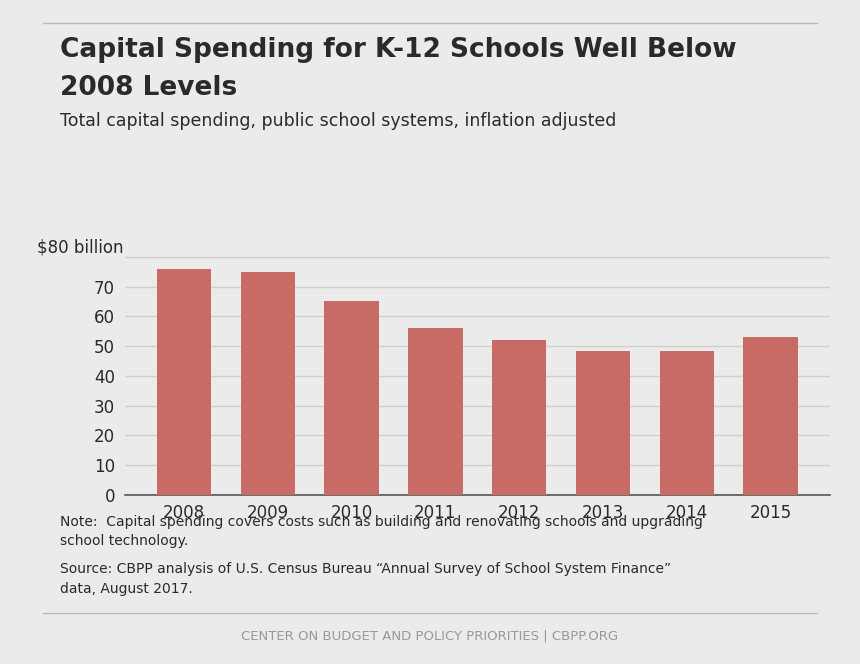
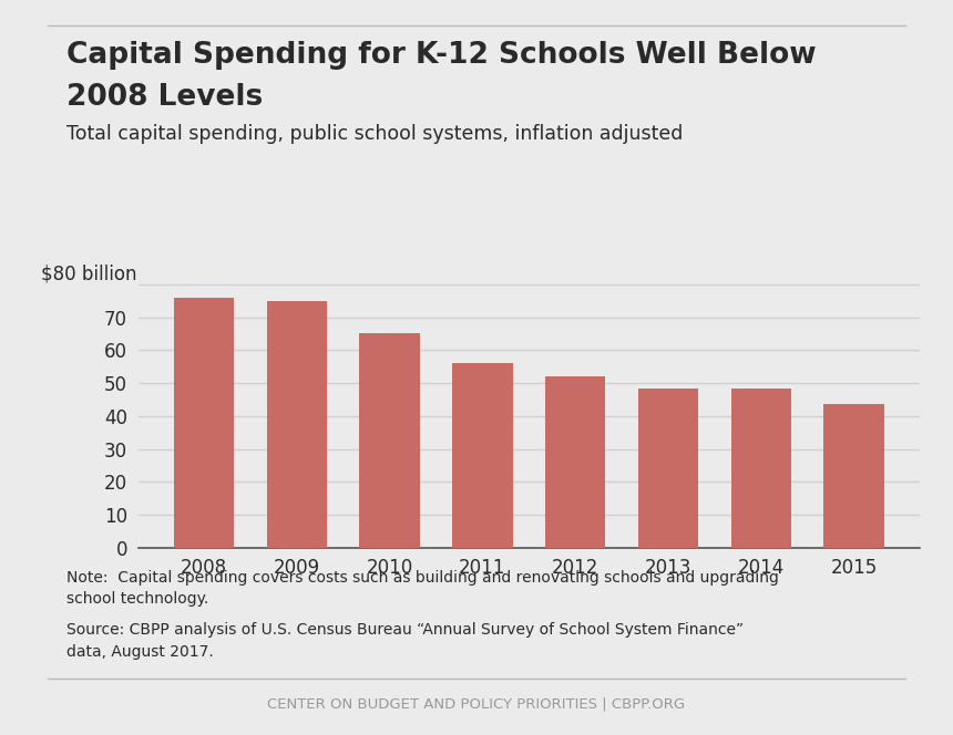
2015: 53.0 -> 43.5
